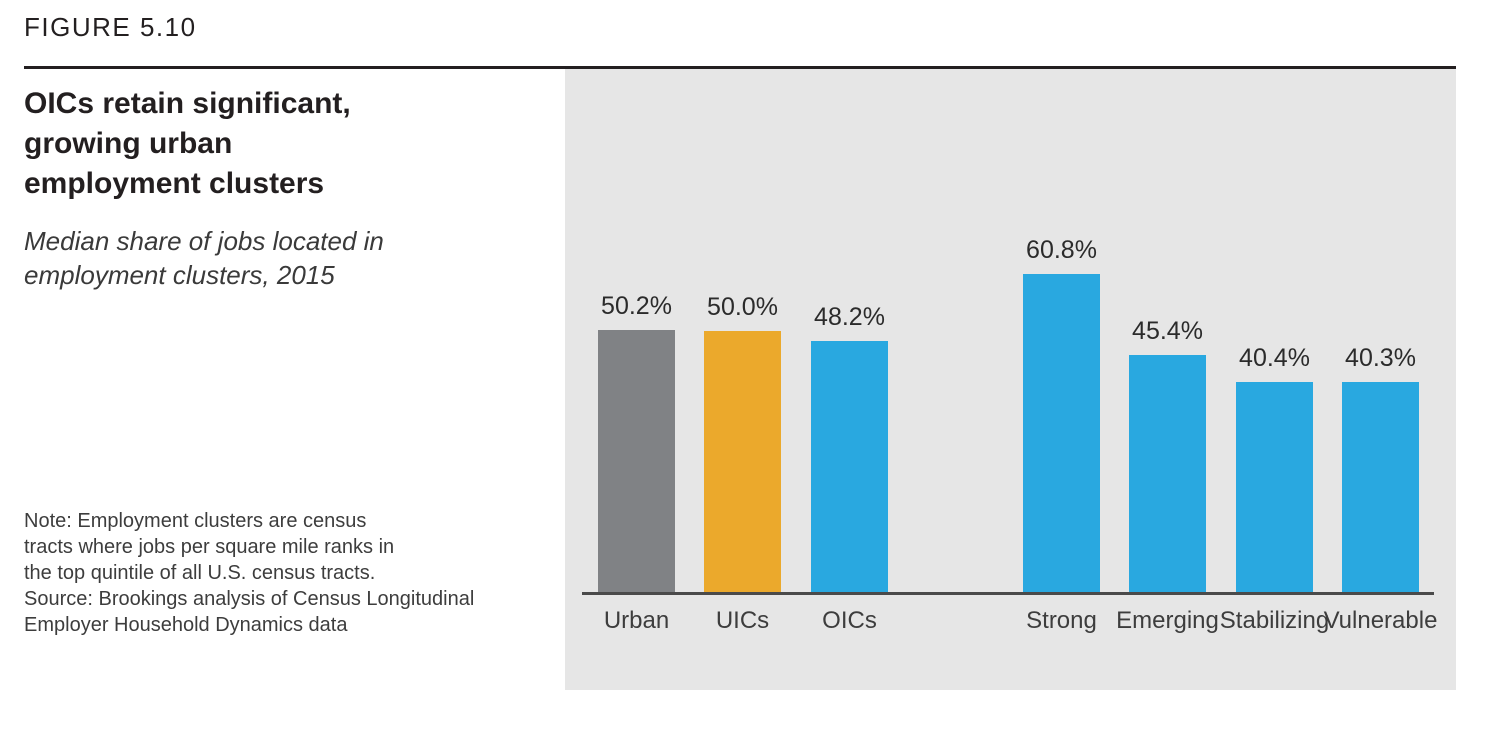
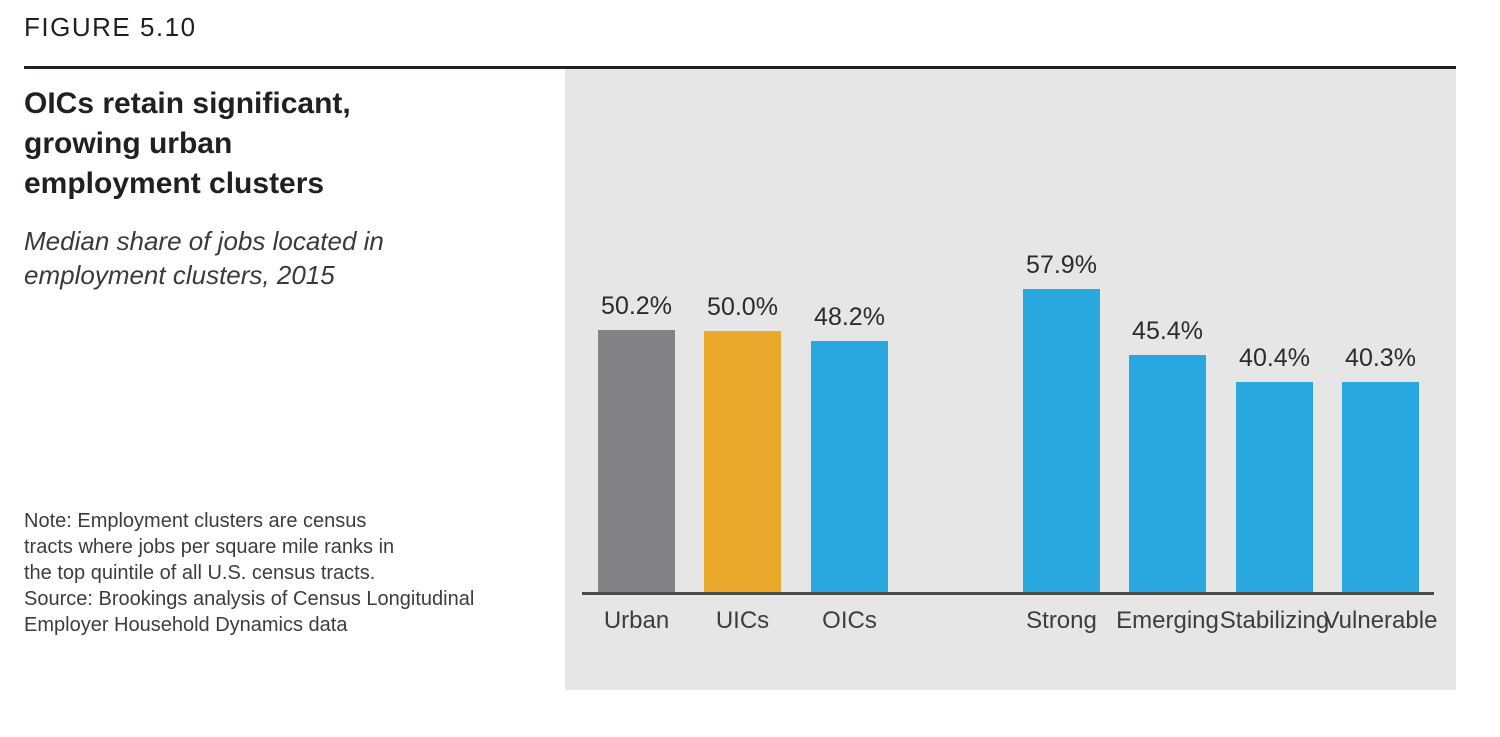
Strong: 60.8% -> 57.9%
